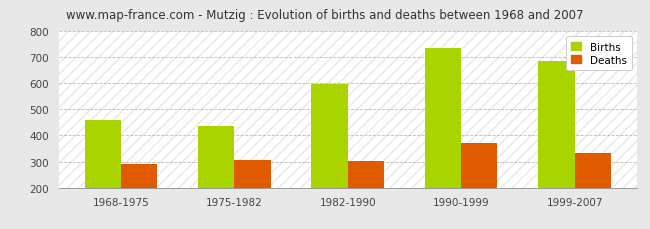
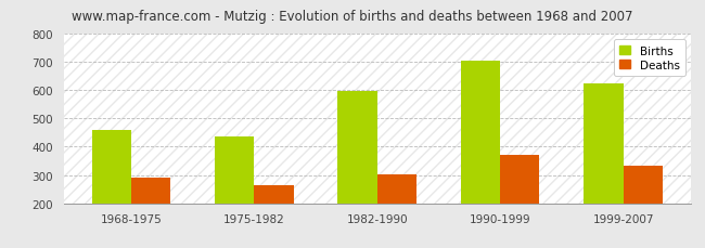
Deaths/1975-1982: 305 -> 265
Births/1990-1999: 737 -> 705
Births/1999-2007: 685 -> 625
